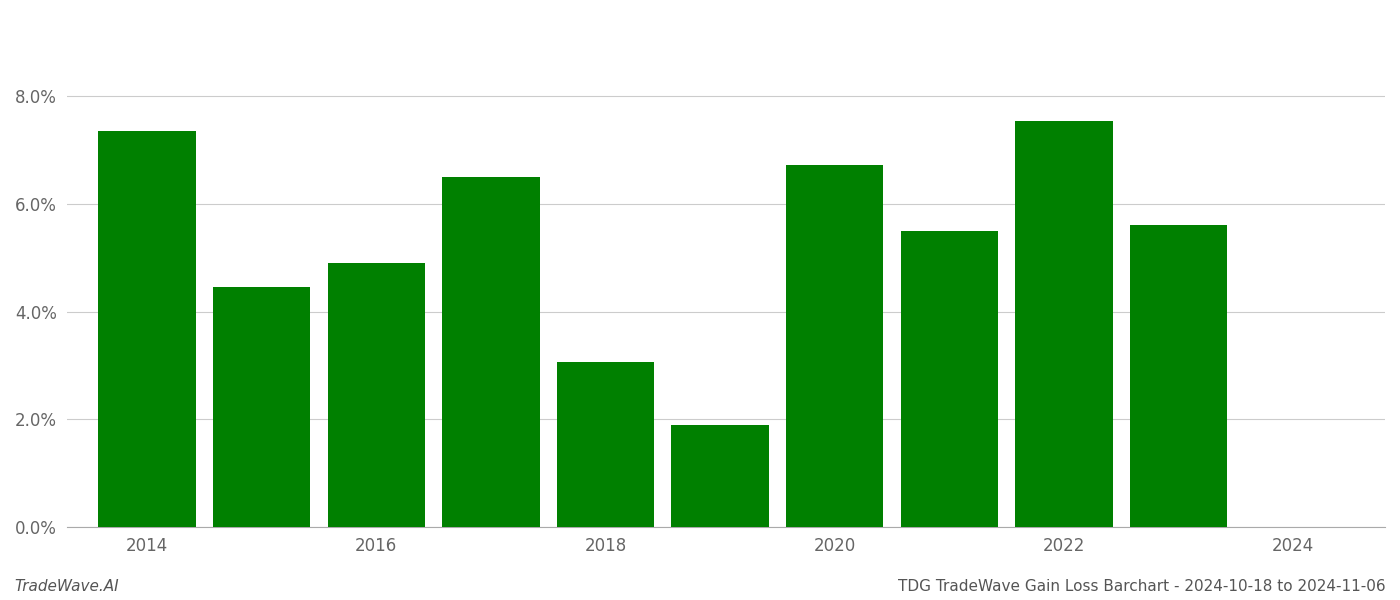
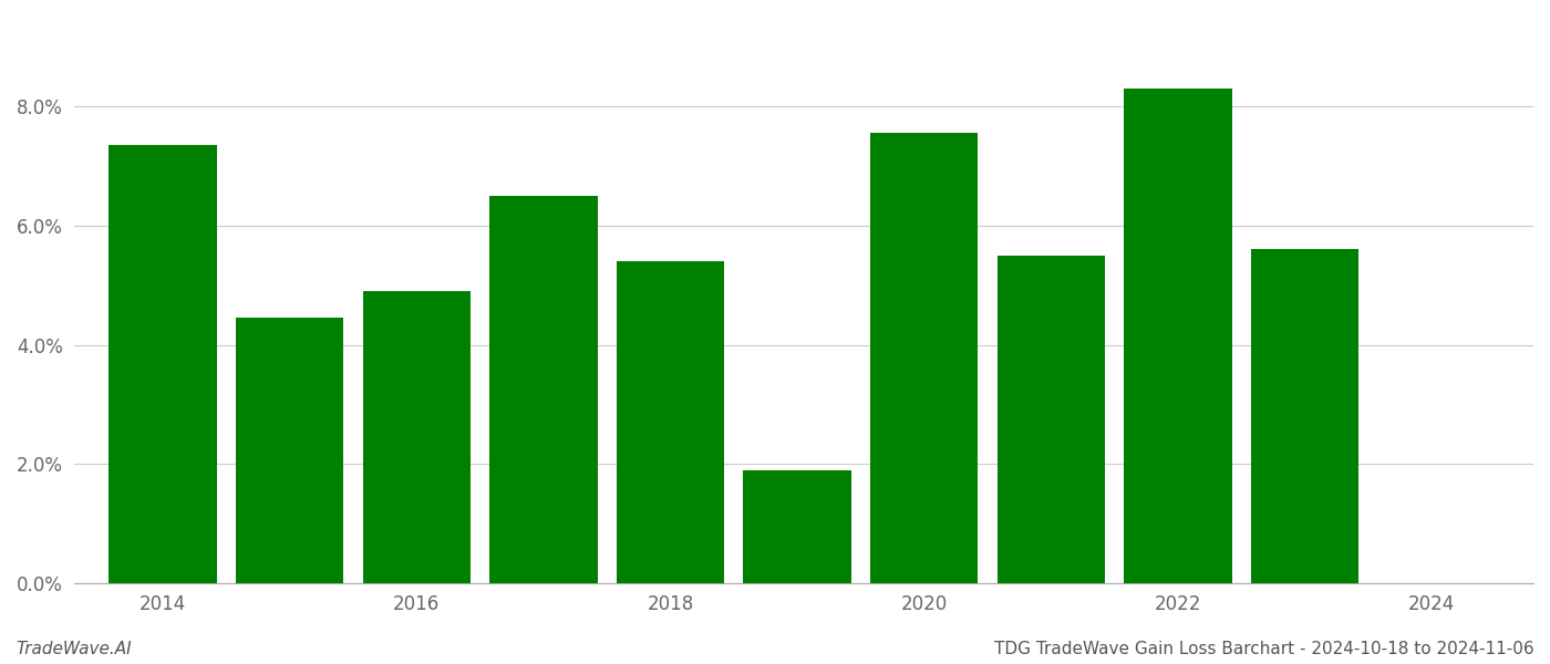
2018: 3.06% -> 5.40%
2020: 6.72% -> 7.55%
2022: 7.54% -> 8.30%
